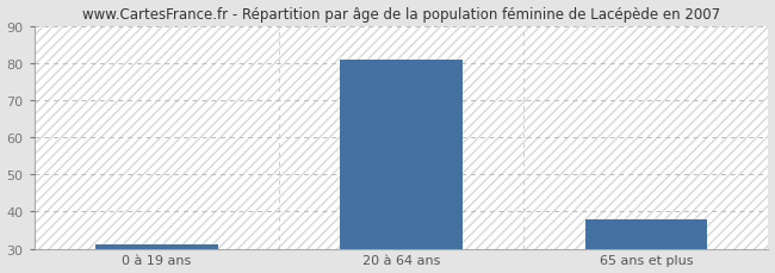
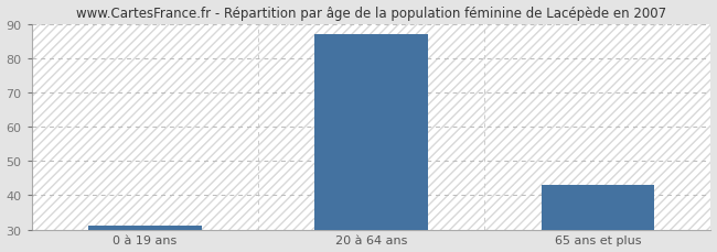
20 à 64 ans: 81 -> 87
65 ans et plus: 38 -> 43
